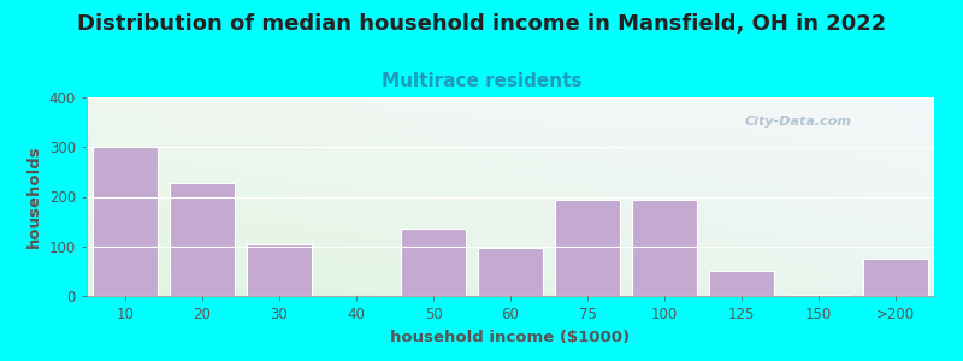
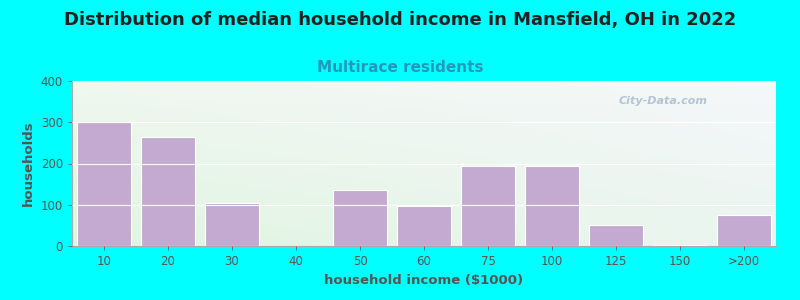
20: 228 -> 265
